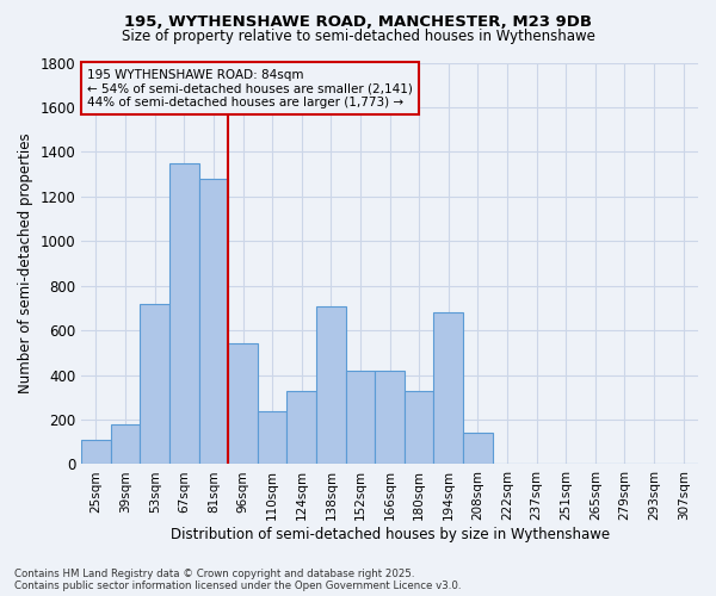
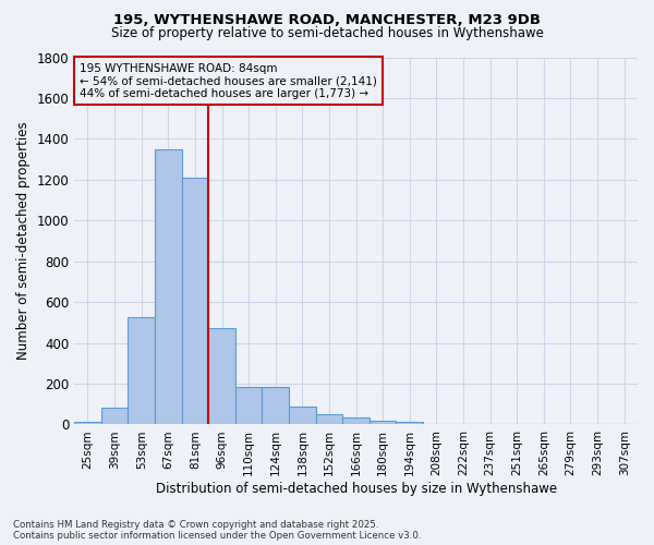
25sqm: 110 -> 20
39sqm: 180 -> 80
53sqm: 720 -> 520
81sqm: 1280 -> 1210
96sqm: 540 -> 470
110sqm: 240 -> 180
124sqm: 330 -> 180
138sqm: 710 -> 90
152sqm: 420 -> 50
166sqm: 420 -> 40
180sqm: 330 -> 20
194sqm: 680 -> 20
208sqm: 140 -> 0
